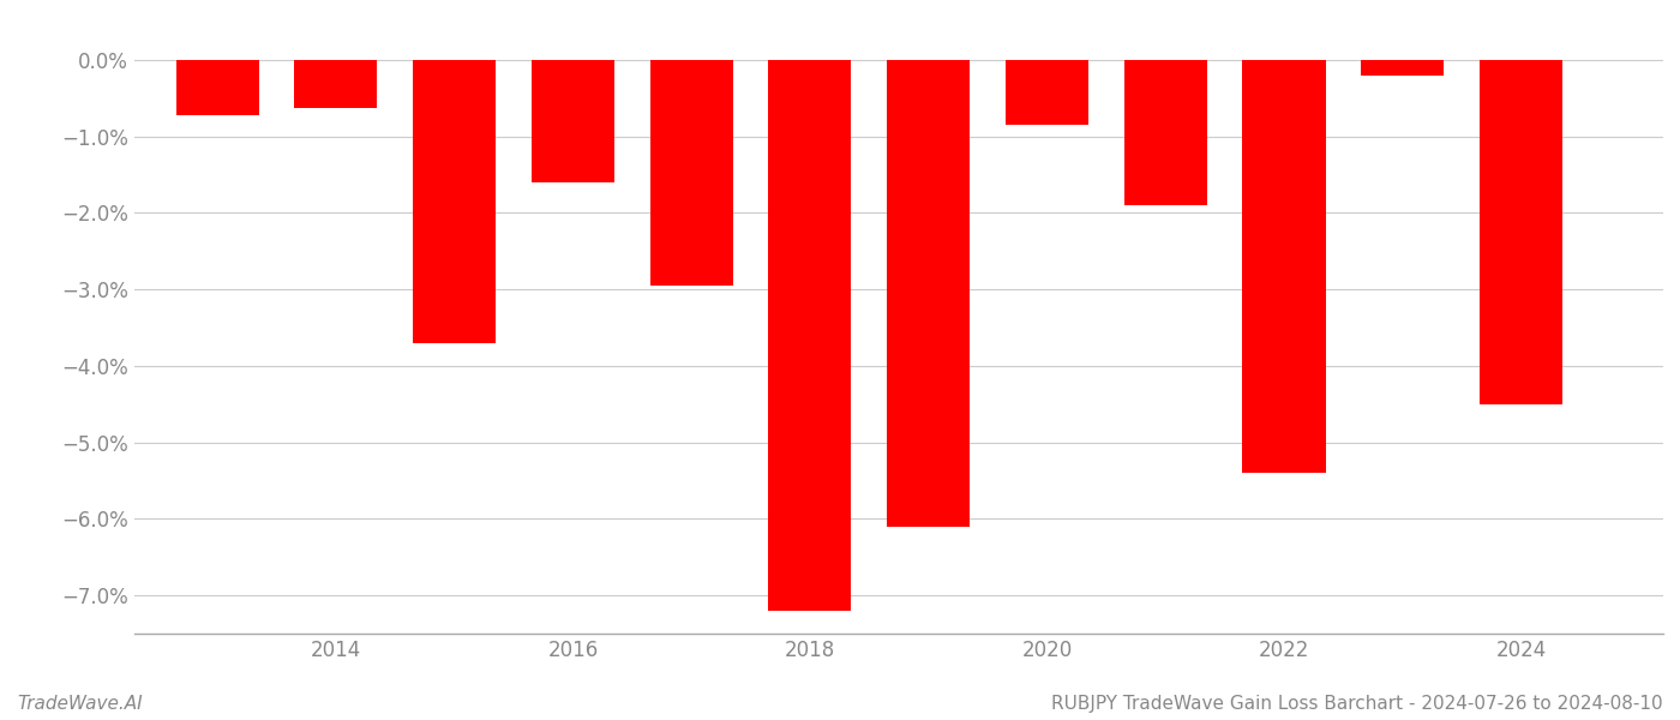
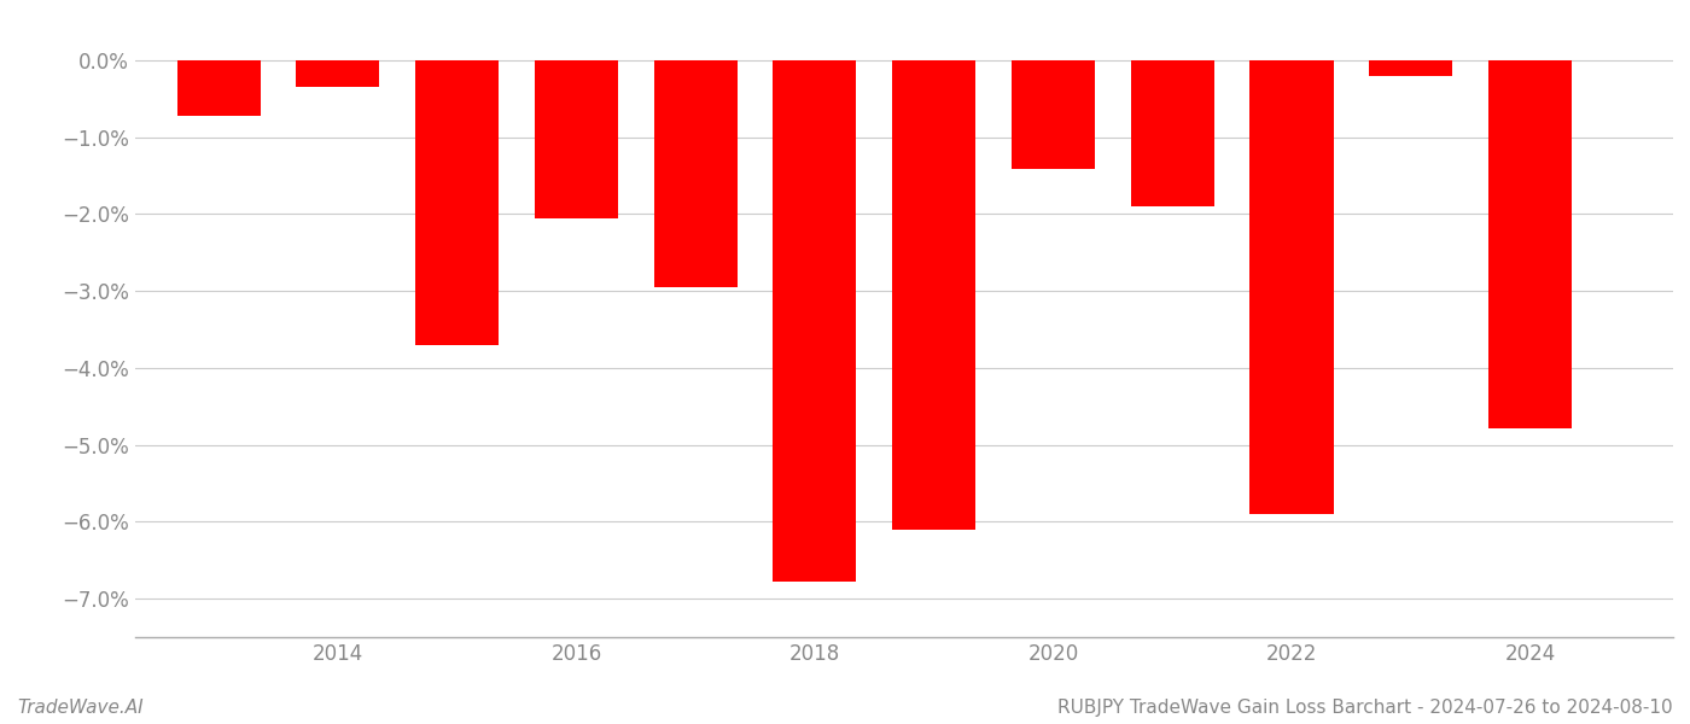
2014: -0.63% -> -0.34%
2016: -1.60% -> -2.06%
2018: -7.20% -> -6.78%
2020: -0.85% -> -1.42%
2022: -5.40% -> -5.90%
2024: -4.50% -> -4.78%
